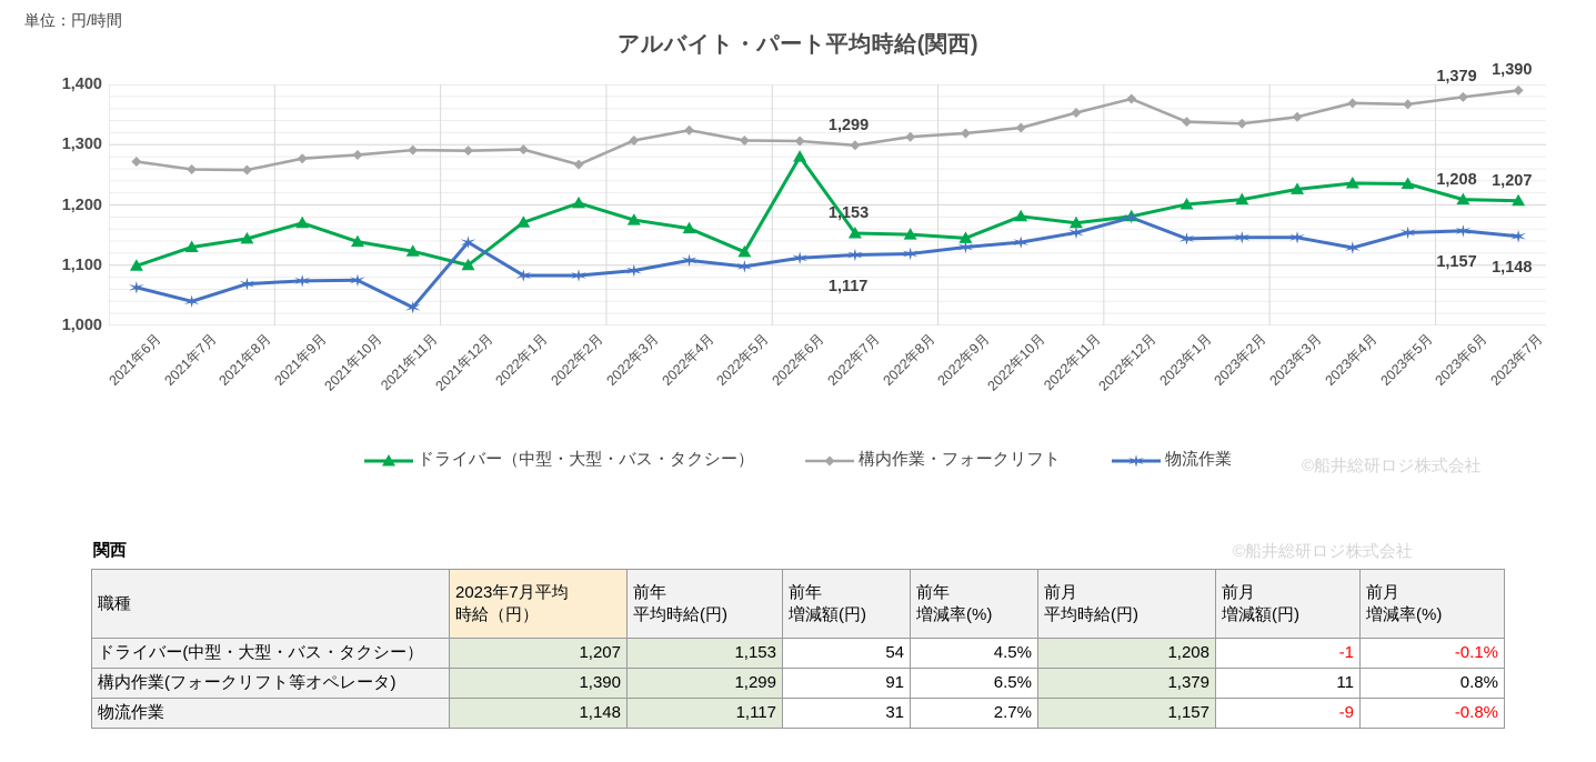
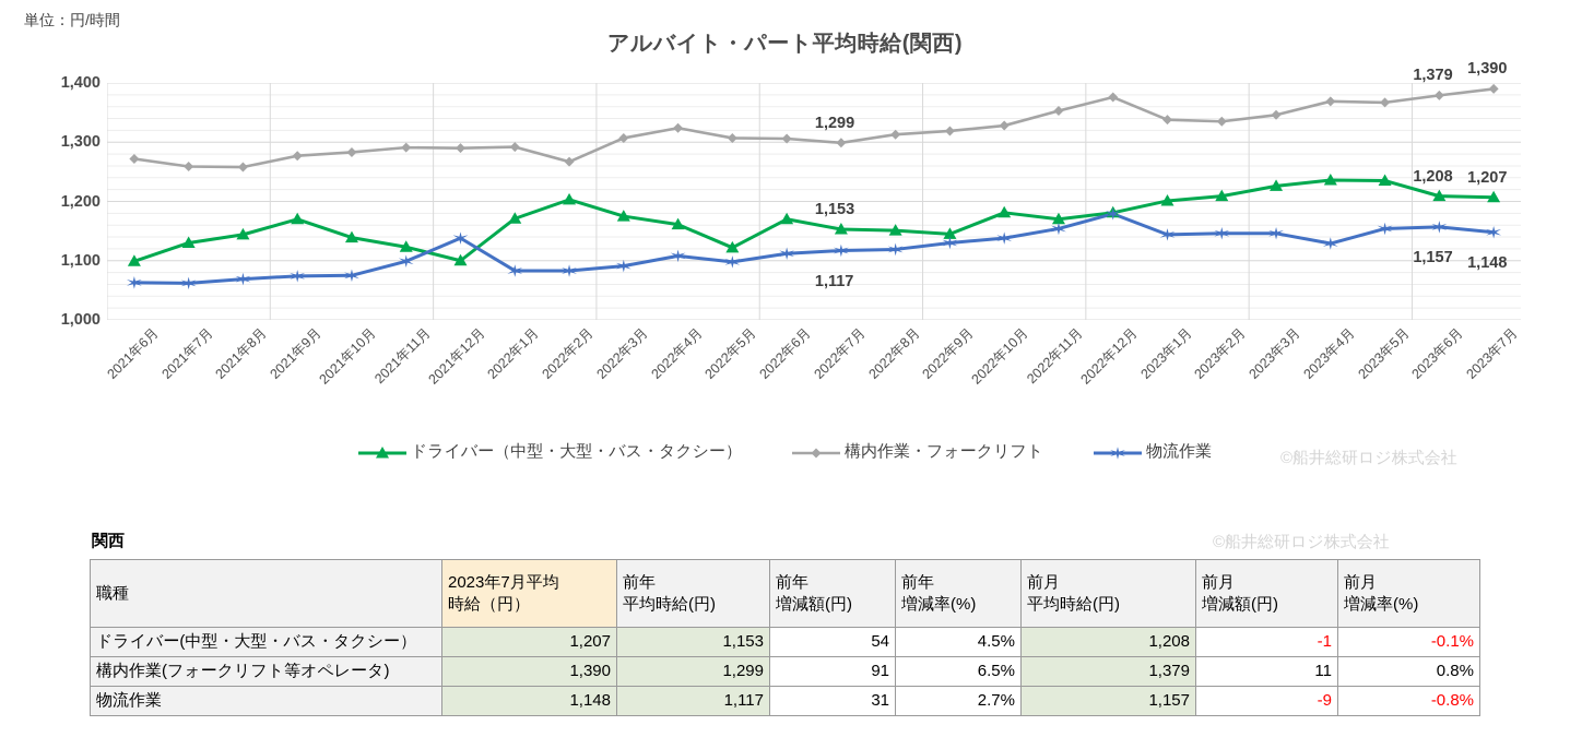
物流作業/2021年7月: 1040 -> 1060
物流作業/2021年11月: 1030 -> 1100
ドライバー（中型・大型・バス・タクシー）/2022年6月: 1280 -> 1170
